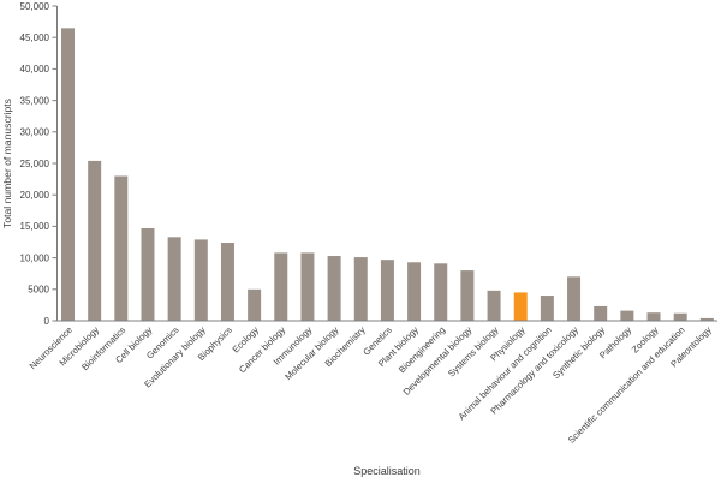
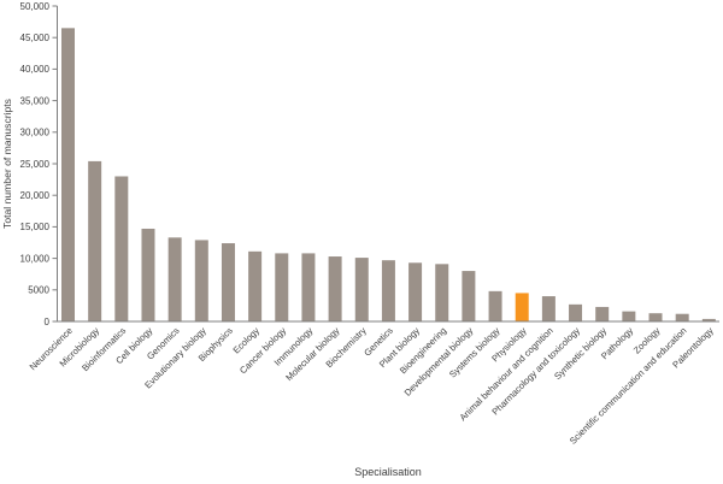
Ecology: 5000 -> 11000
Pharmacology and toxicology: 7000 -> 3000
